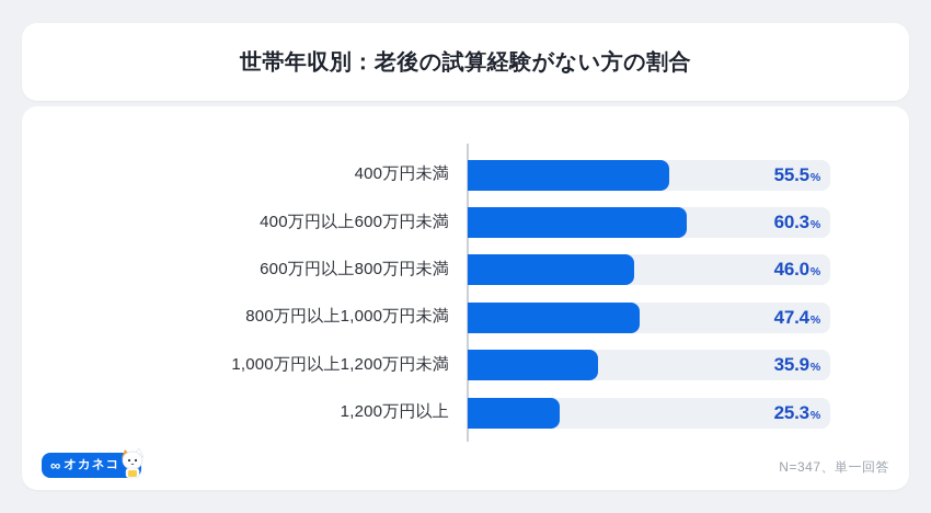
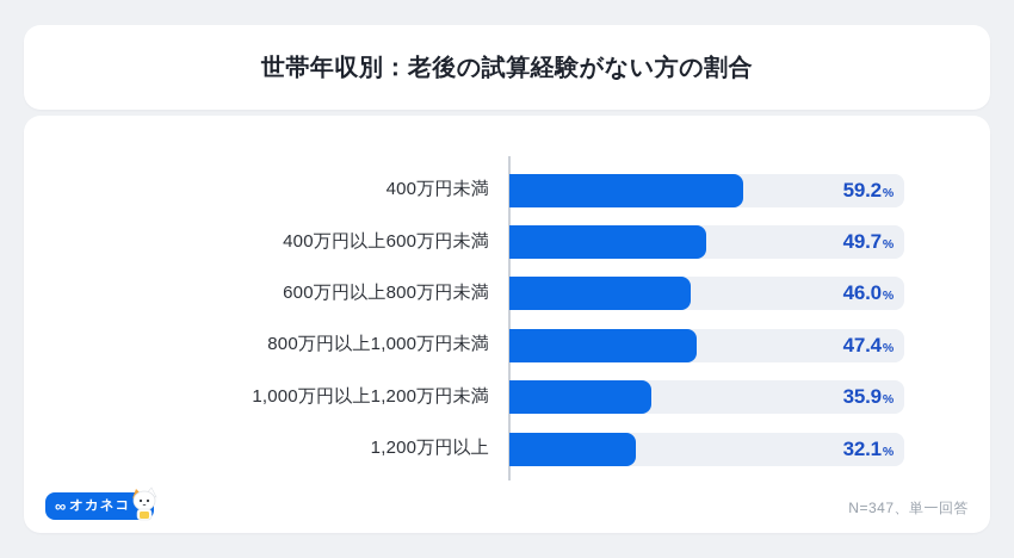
400万円未満: 55.5 -> 59.2
400万円以上600万円未満: 60.3 -> 49.7
1,200万円以上: 25.3 -> 32.1
